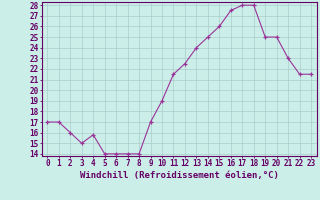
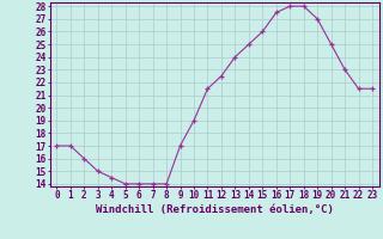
4: 15.8 -> 14.5
19: 25.0 -> 27.0
